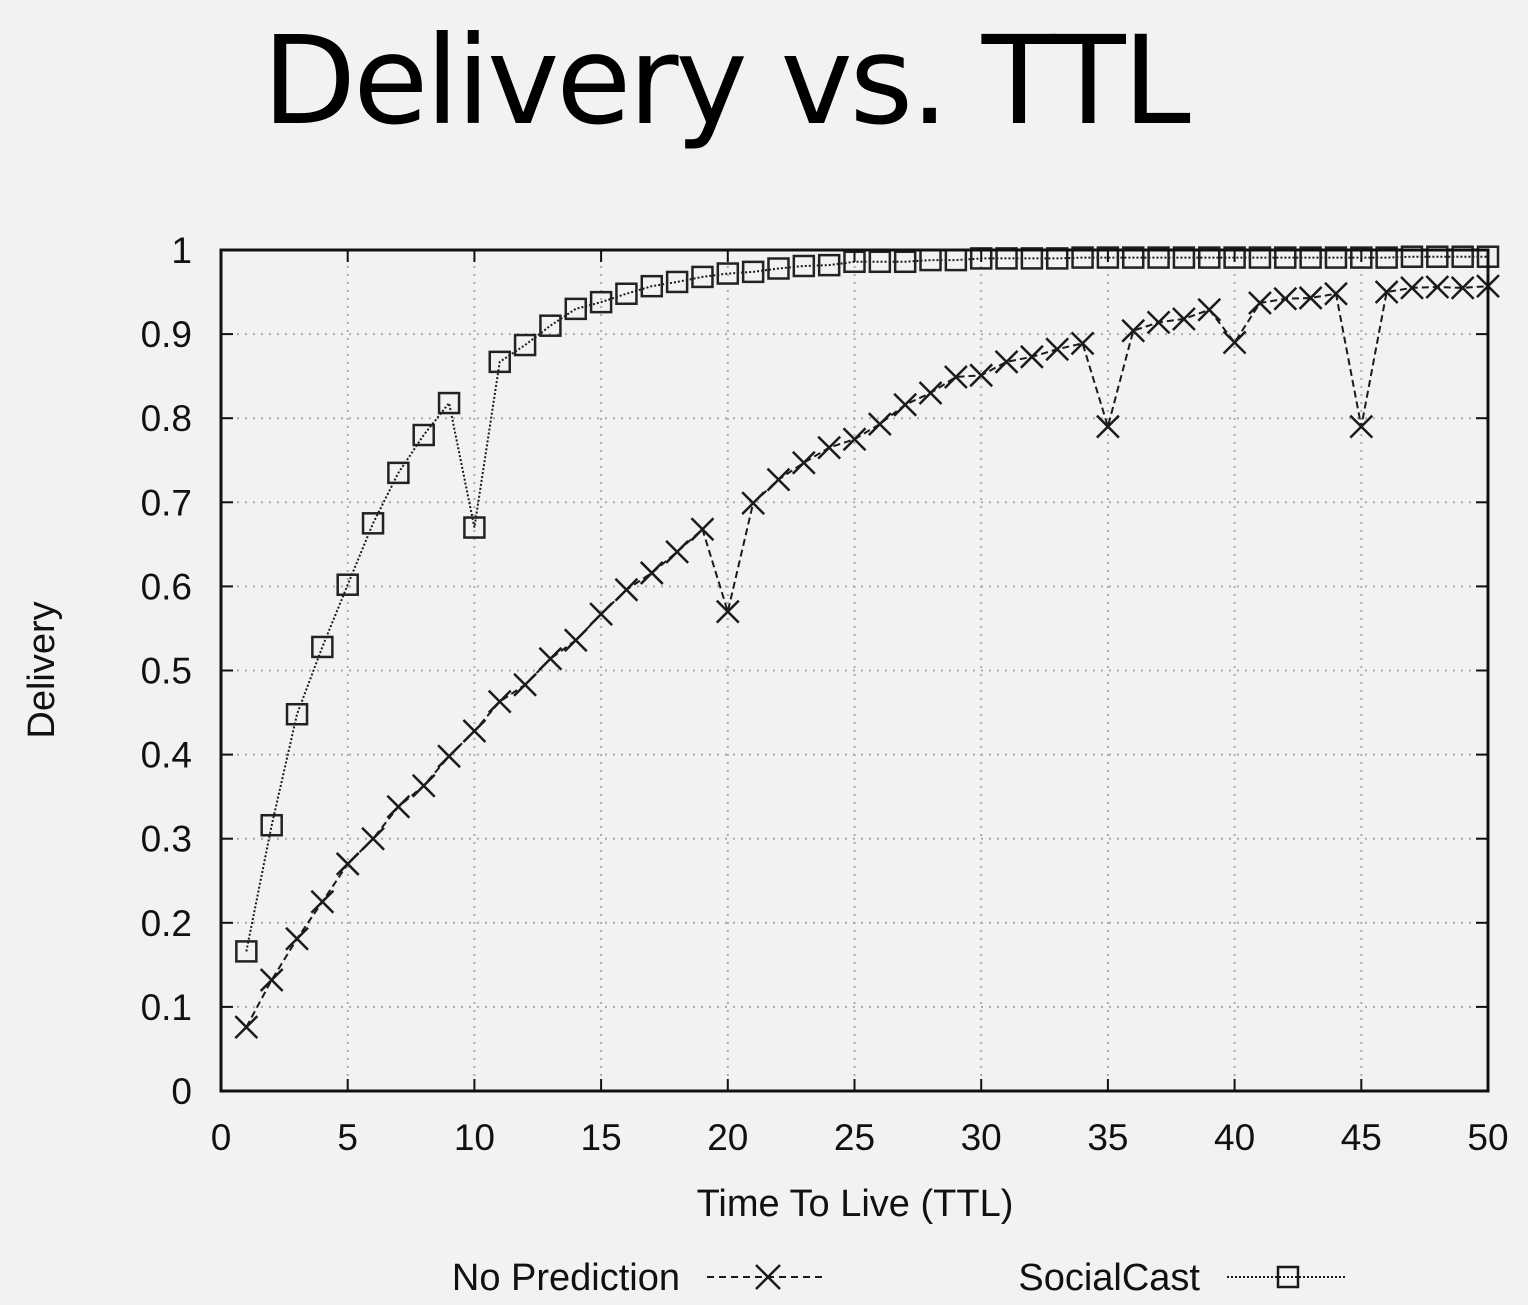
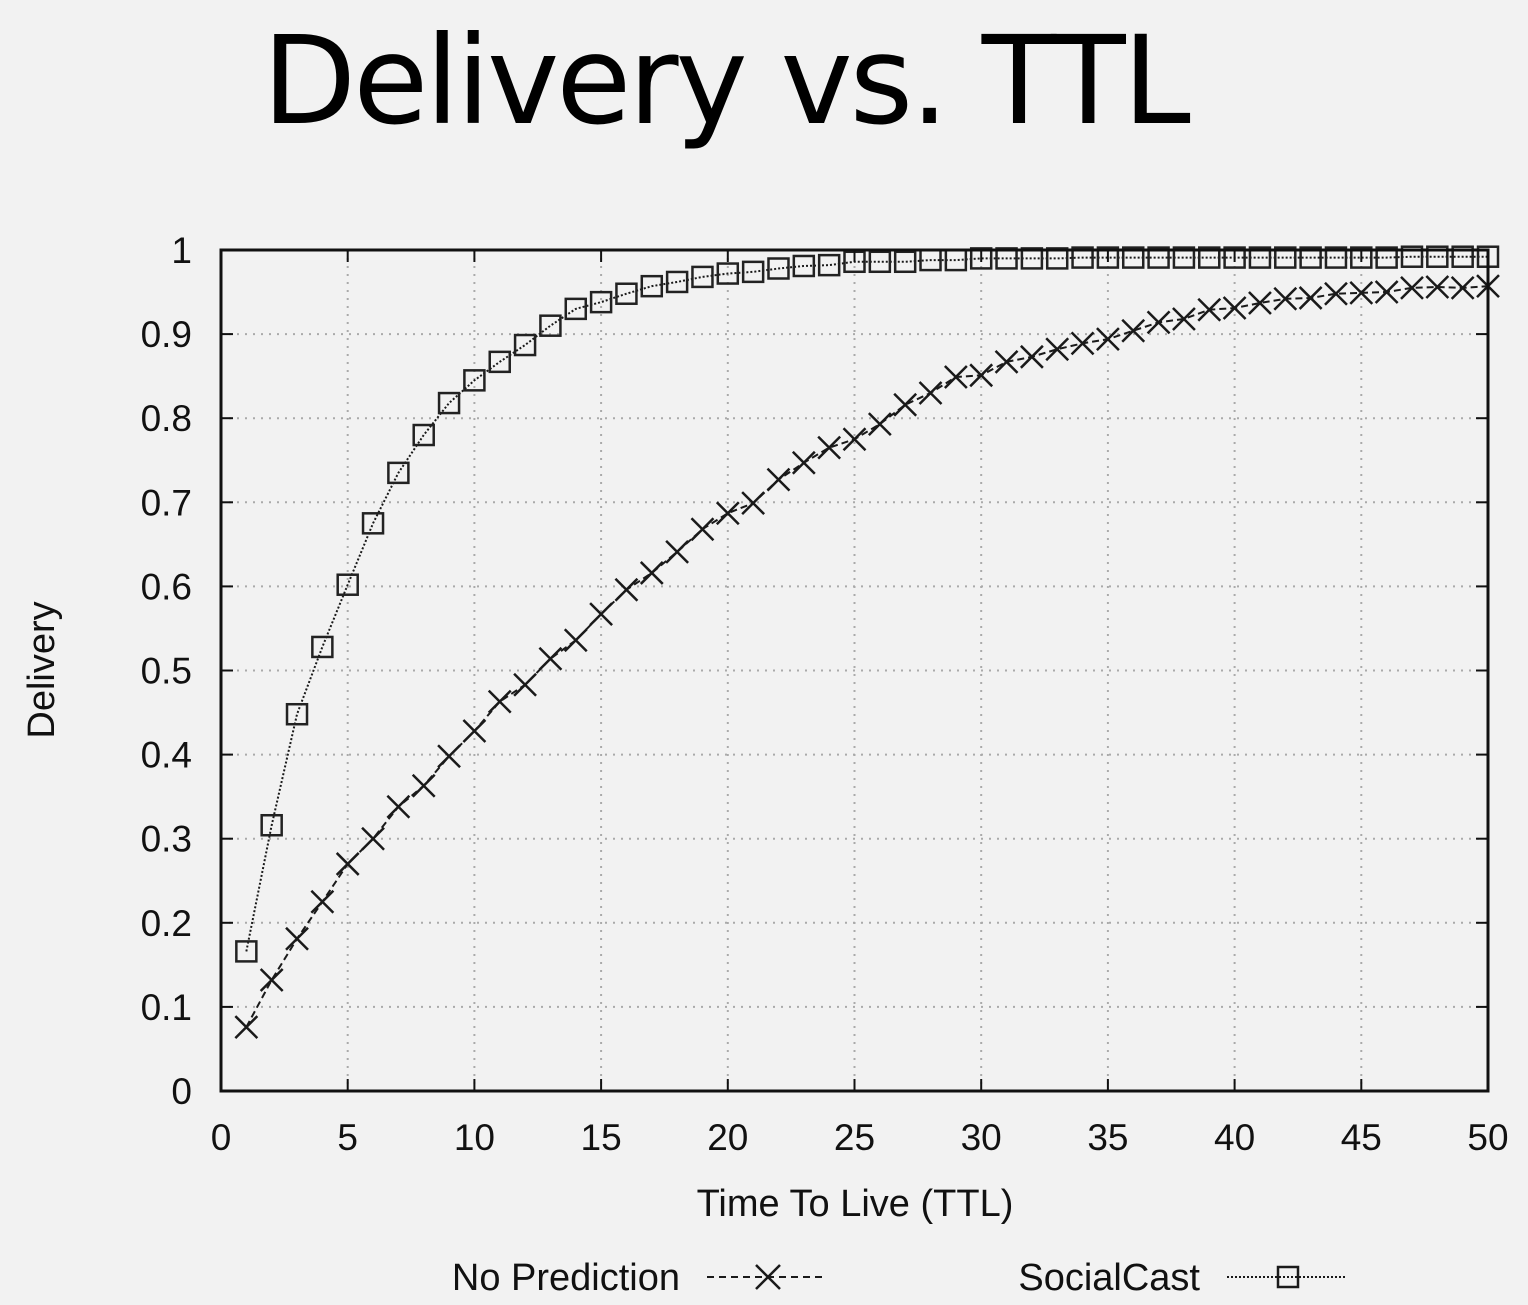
SocialCast/10: 0.67 -> 0.84
No Prediction/20: 0.57 -> 0.69
No Prediction/35: 0.79 -> 0.89
No Prediction/40: 0.89 -> 0.93
No Prediction/45: 0.79 -> 0.95
